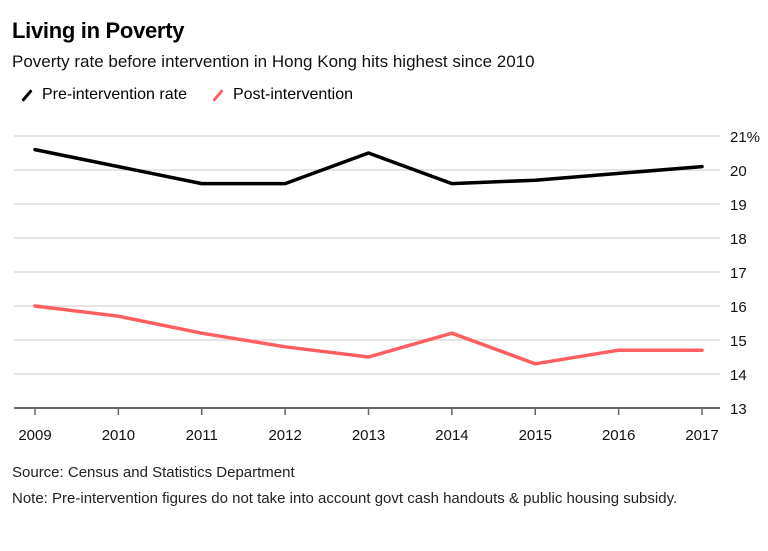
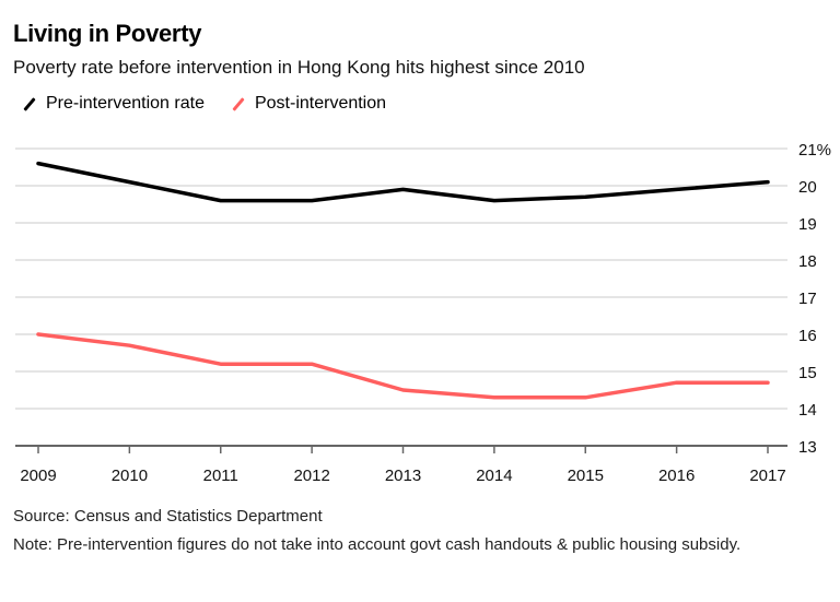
Post-intervention/2012: 14.8% -> 15.2%
Pre-intervention rate/2013: 20.5% -> 19.9%
Post-intervention/2014: 15.2% -> 14.3%
